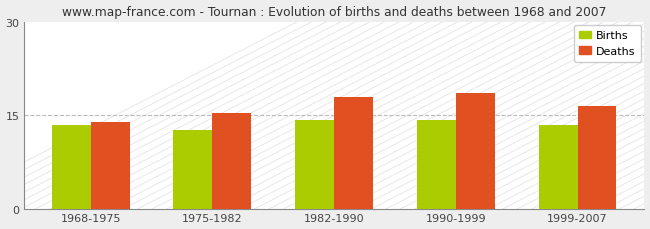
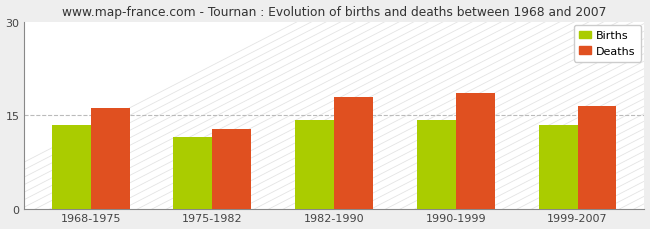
Deaths/1968-1975: 14.0 -> 16.2
Births/1975-1982: 12.7 -> 11.6
Deaths/1975-1982: 15.4 -> 12.8
